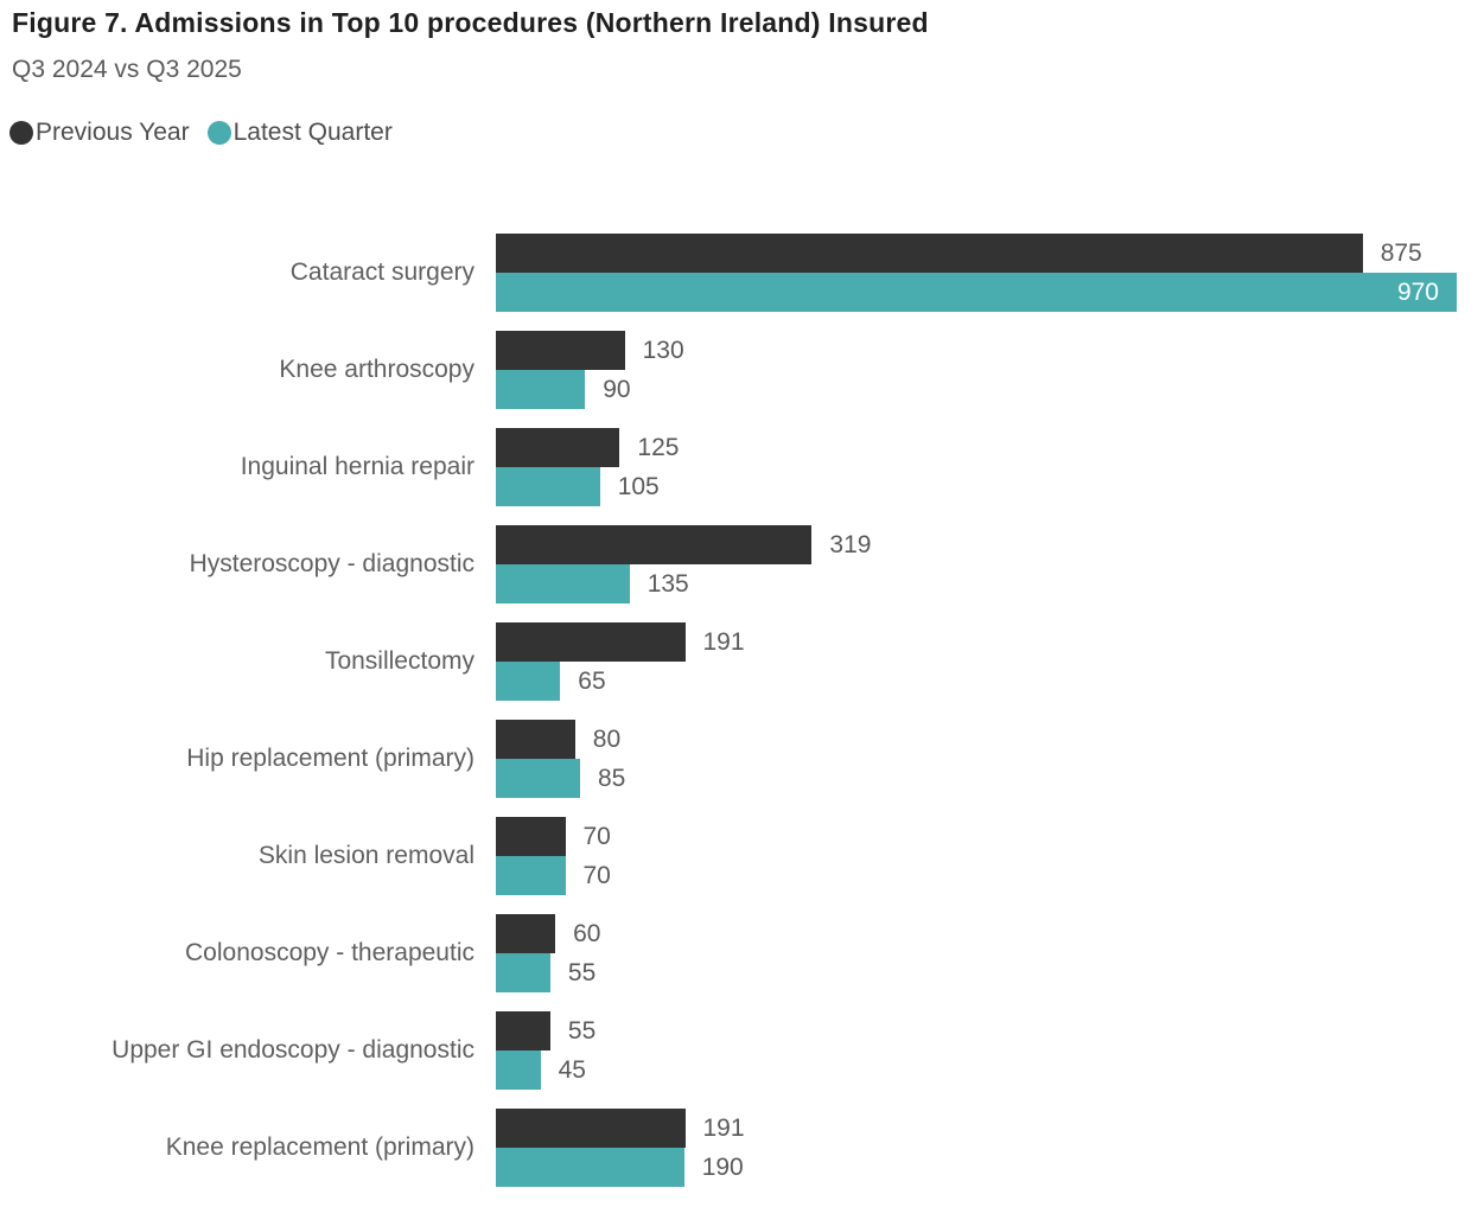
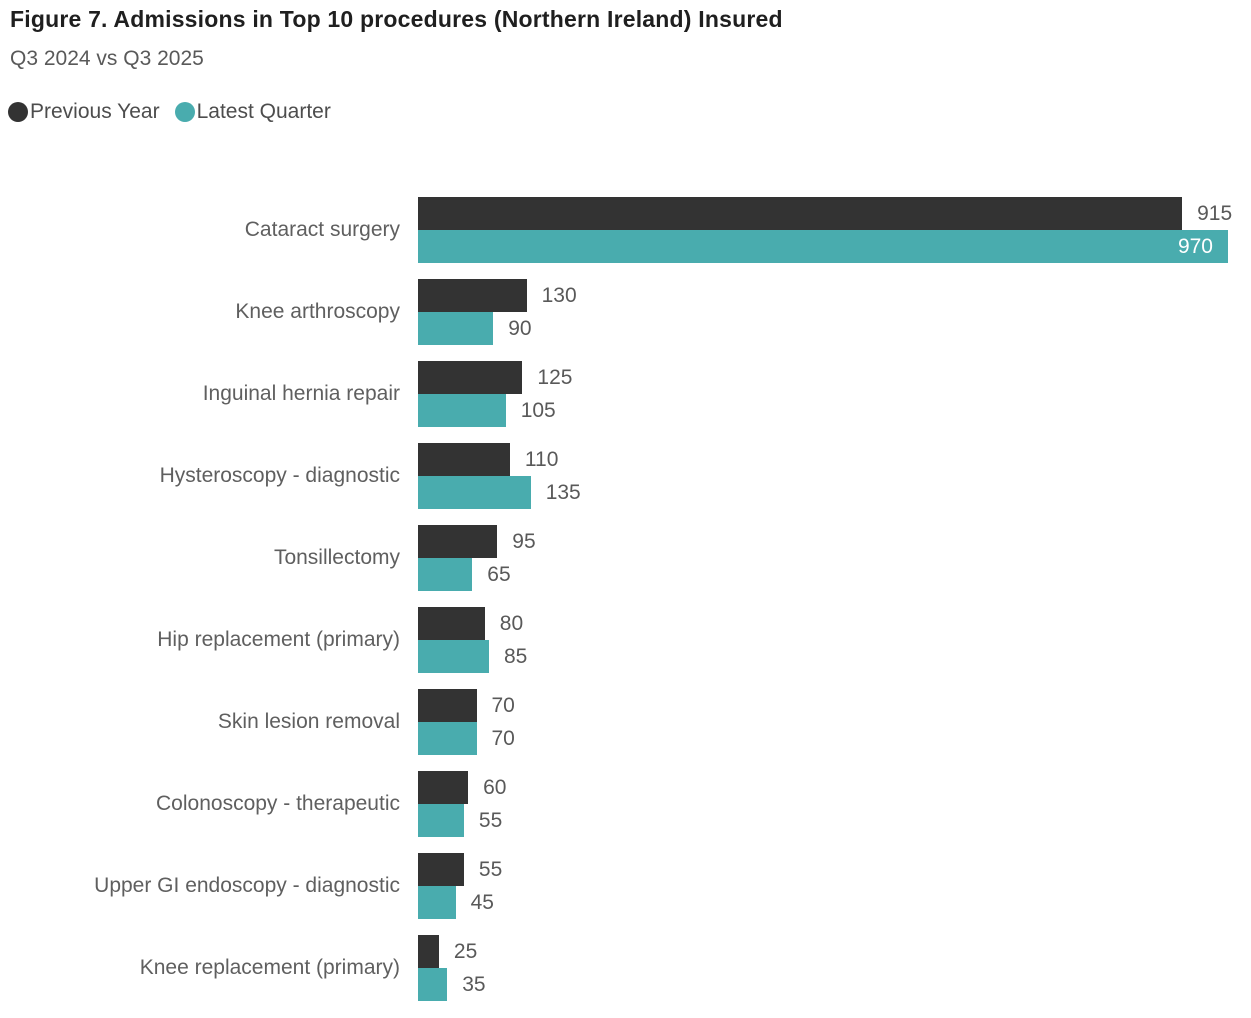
Previous Year/Cataract surgery: 875 -> 915
Previous Year/Hysteroscopy - diagnostic: 319 -> 110
Previous Year/Tonsillectomy: 191 -> 95
Previous Year/Knee replacement (primary): 191 -> 25
Latest Quarter/Knee replacement (primary): 190 -> 35
